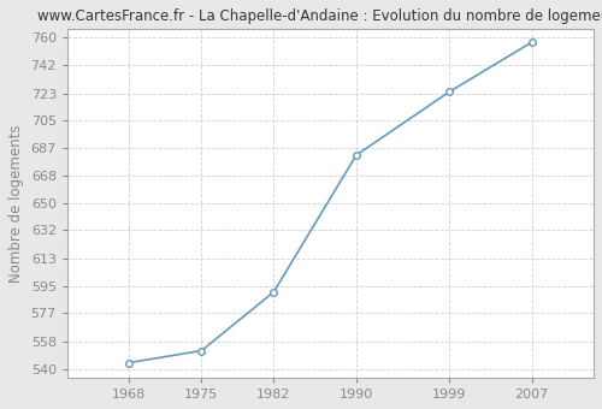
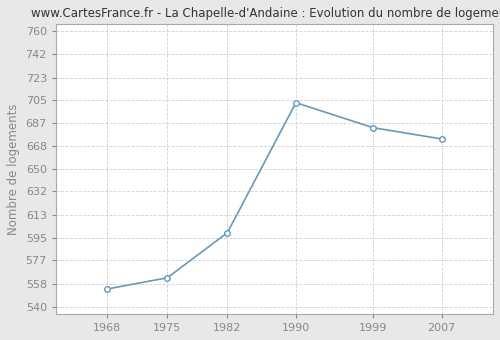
1968: 544 -> 554
1975: 552 -> 563
1982: 591 -> 599
1990: 682 -> 703
1999: 724 -> 683
2007: 757 -> 674
